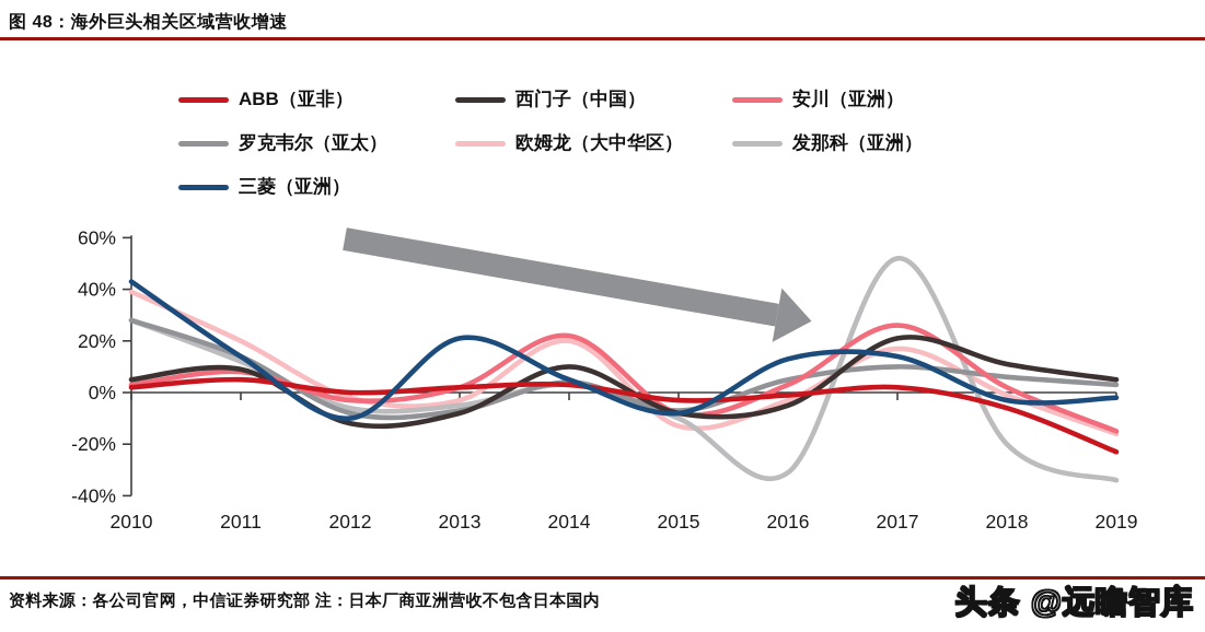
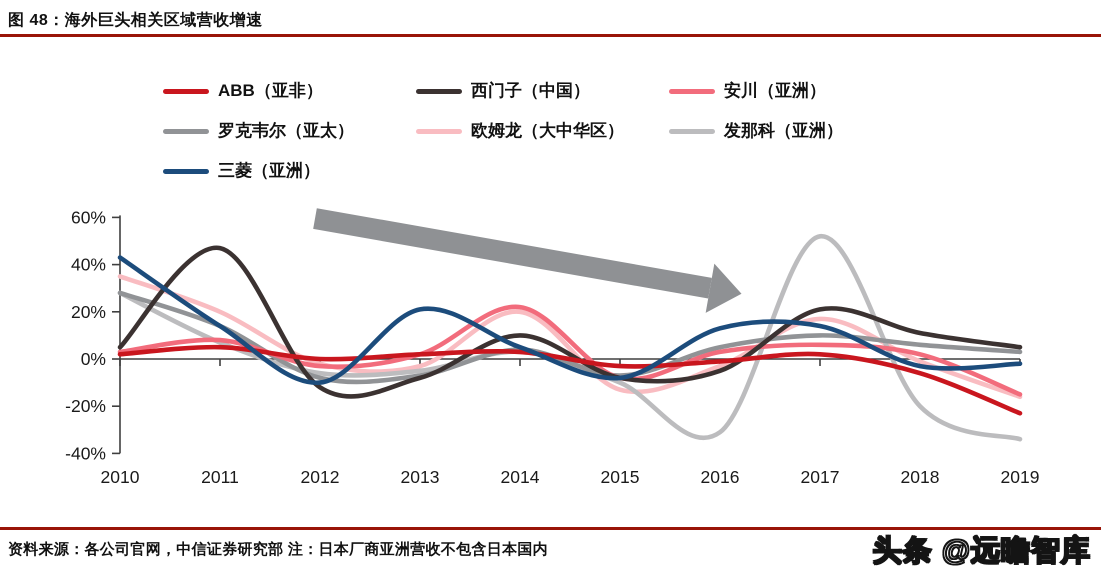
欧姆龙（大中华区）/2010: 39% -> 35%
西门子（中国）/2011: 9% -> 47%
发那科（亚洲）/2011: 12% -> 7%
安川（亚洲）/2017: 26% -> 6%
